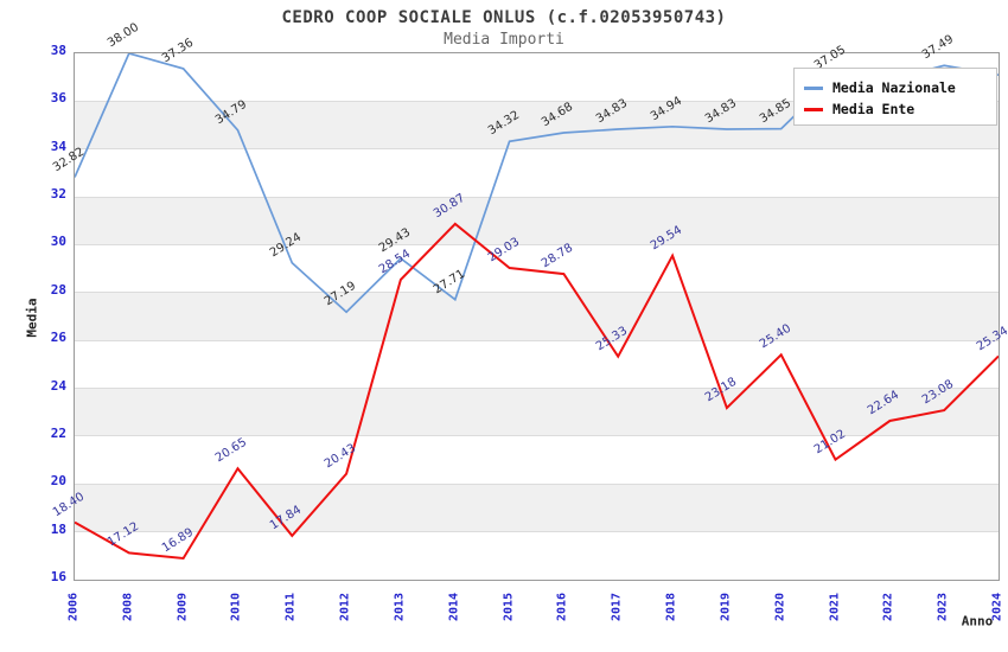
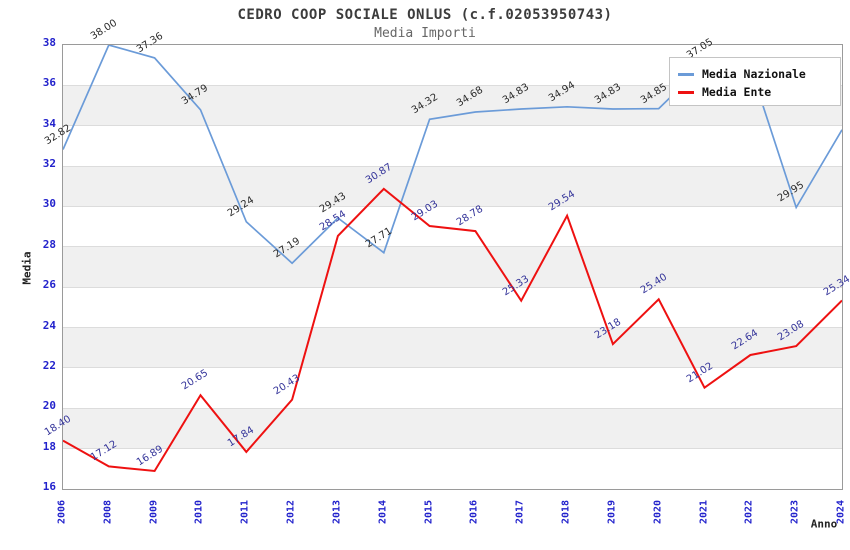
Media Nazionale/2023: 37.49 -> 29.95
Media Nazionale/2024: 37.1 -> 33.8
